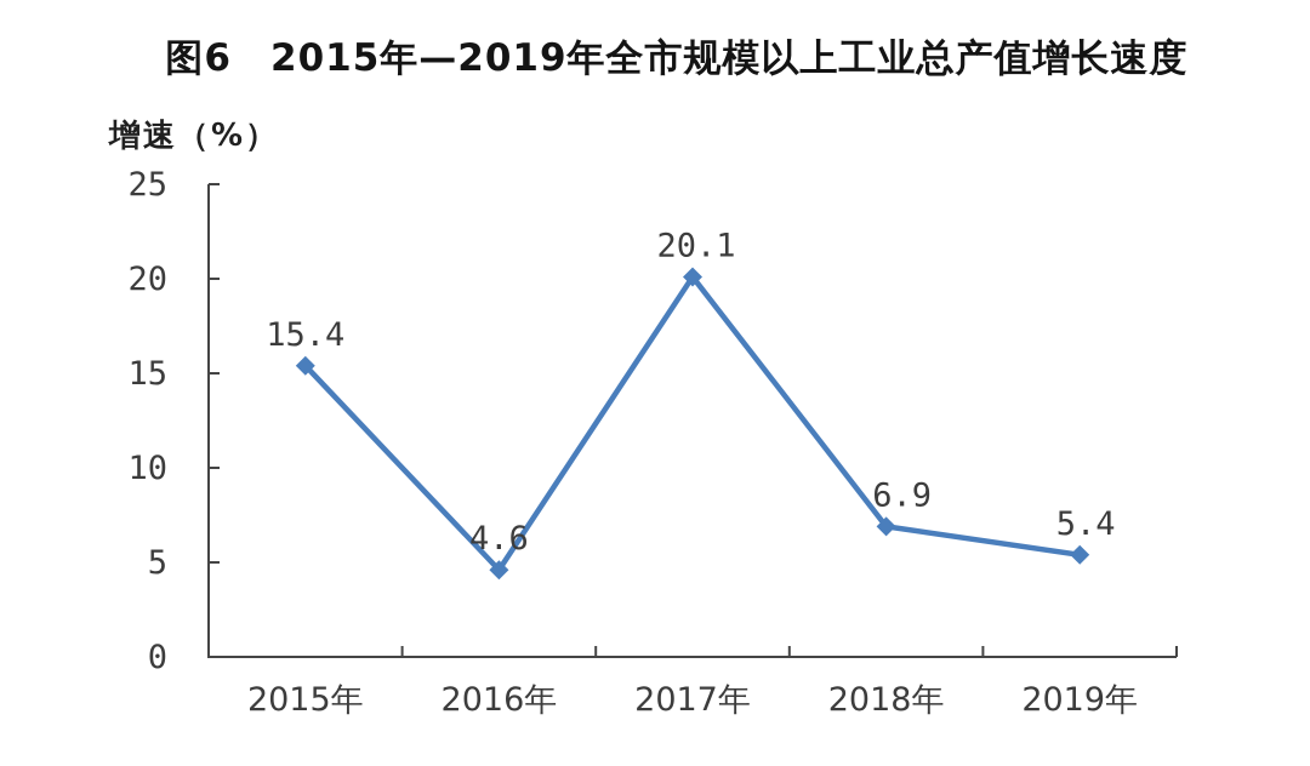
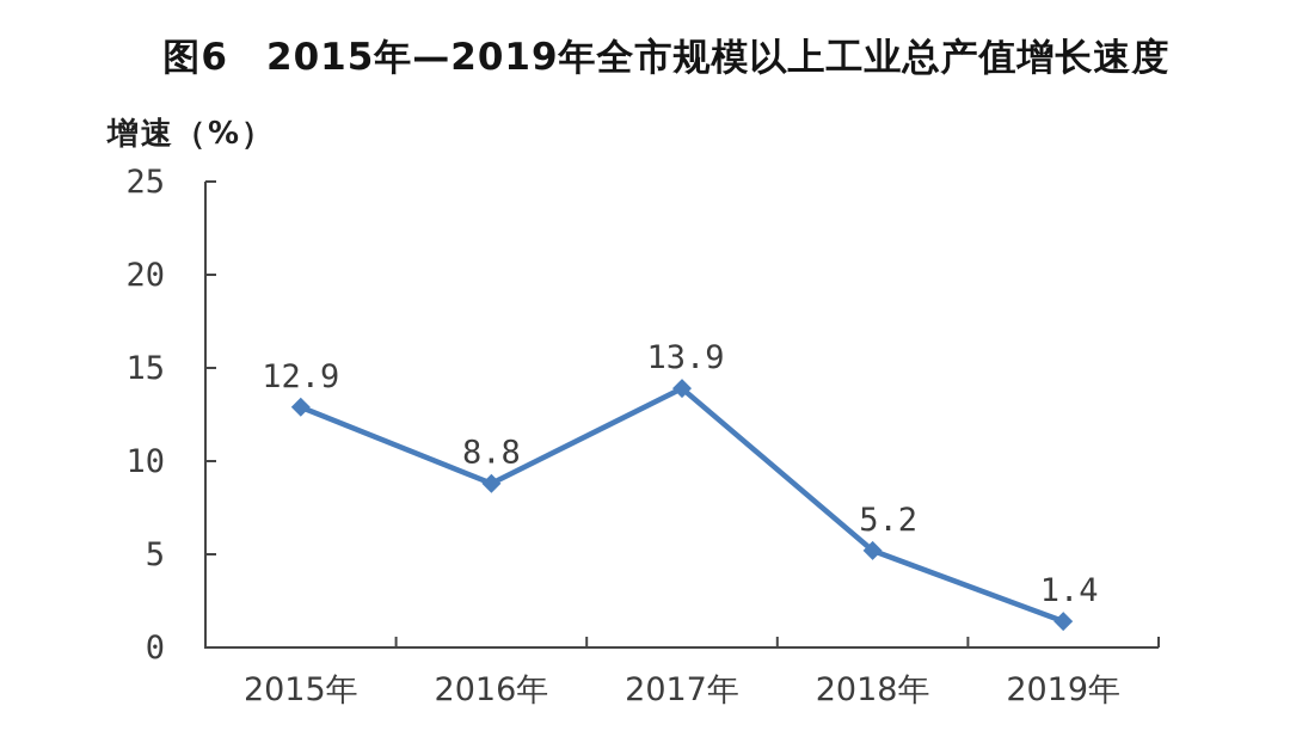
2015年: 15.4 -> 12.9
2016年: 4.6 -> 8.8
2017年: 20.1 -> 13.9
2018年: 6.9 -> 5.2
2019年: 5.4 -> 1.4
